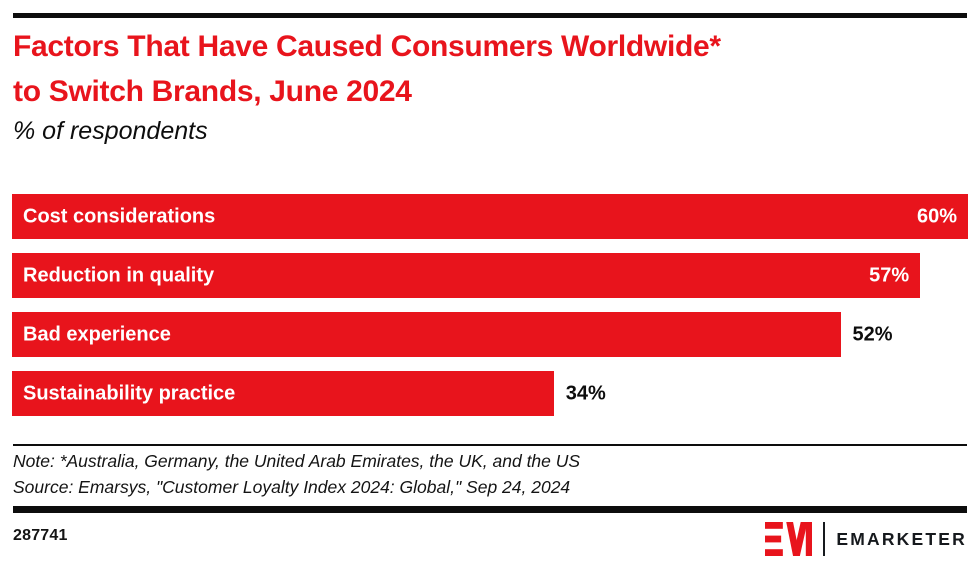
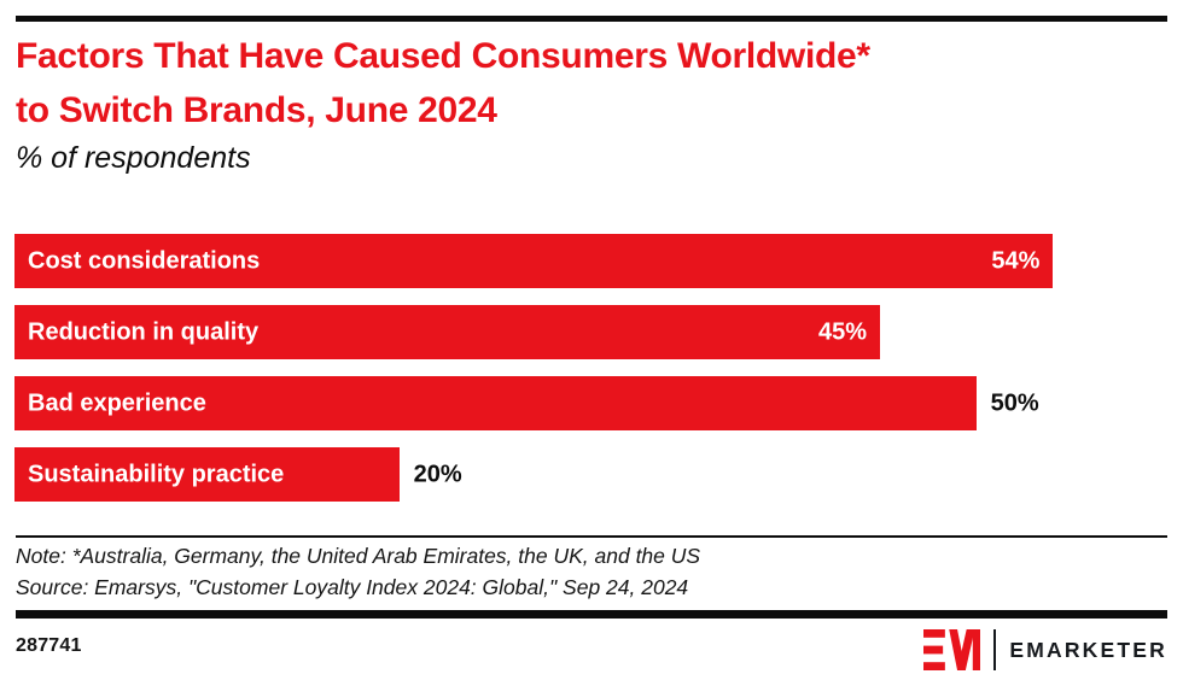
Cost considerations: 60% -> 54%
Reduction in quality: 57% -> 45%
Bad experience: 52% -> 50%
Sustainability practice: 34% -> 20%
